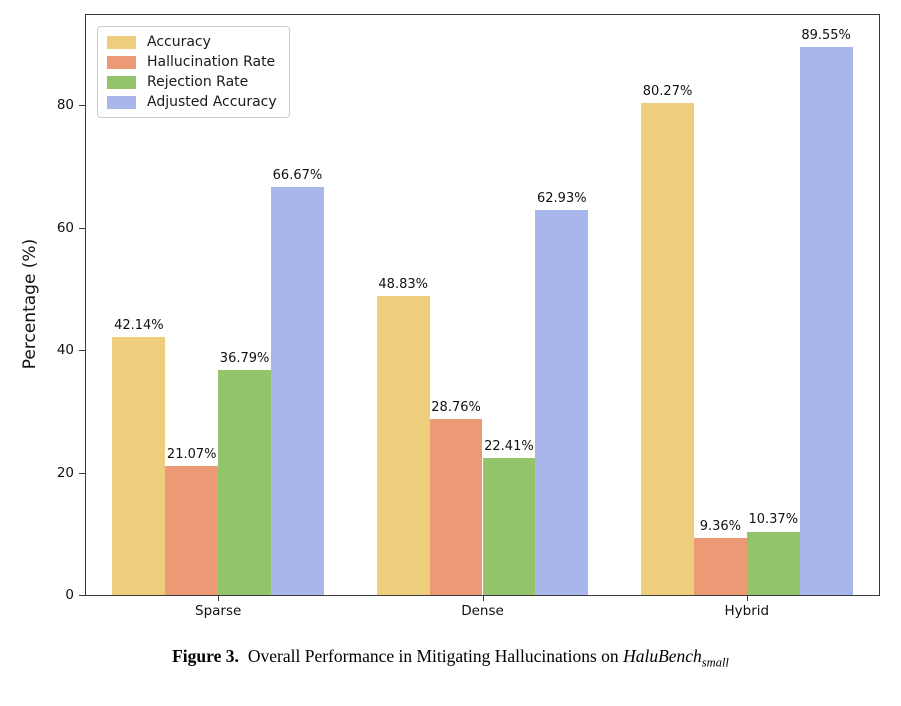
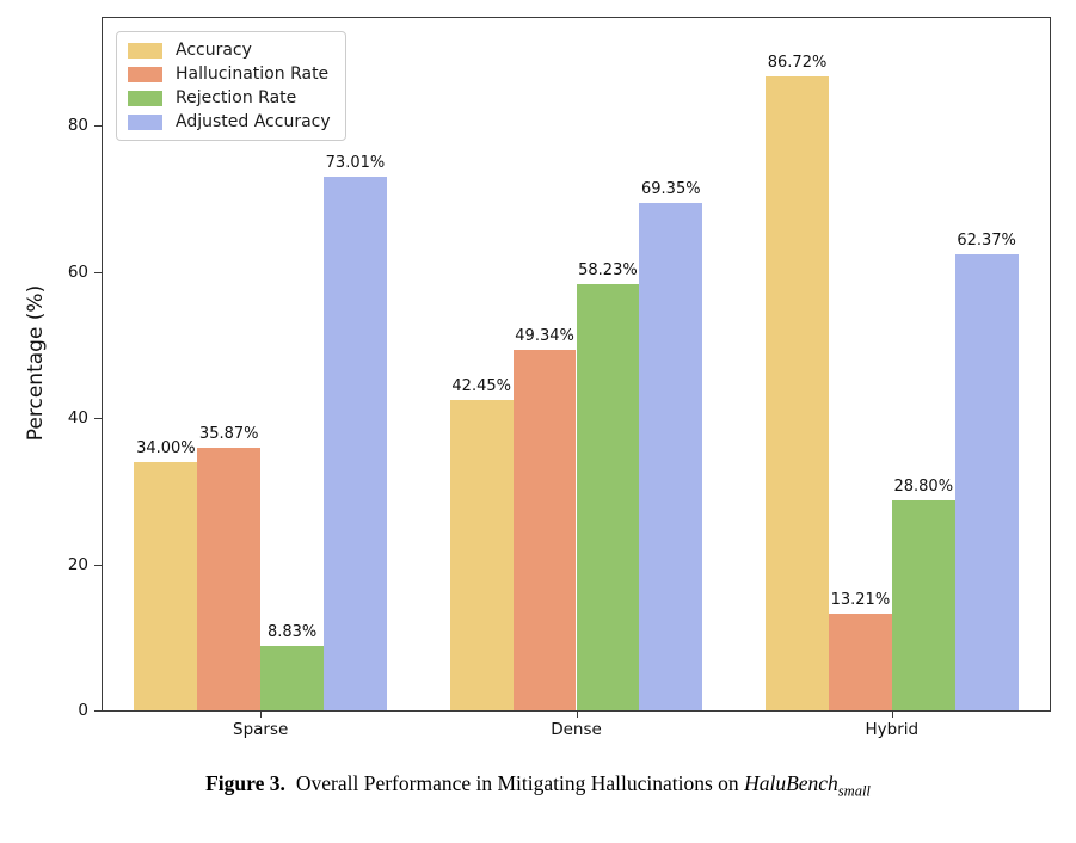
Accuracy/Sparse: 42.14% -> 34.00%
Hallucination Rate/Sparse: 21.07% -> 35.87%
Rejection Rate/Sparse: 36.79% -> 8.83%
Adjusted Accuracy/Sparse: 66.67% -> 73.01%
Accuracy/Dense: 48.83% -> 42.45%
Hallucination Rate/Dense: 28.76% -> 49.34%
Rejection Rate/Dense: 22.41% -> 58.23%
Adjusted Accuracy/Dense: 62.93% -> 69.35%
Accuracy/Hybrid: 80.27% -> 86.72%
Hallucination Rate/Hybrid: 9.36% -> 13.21%
Rejection Rate/Hybrid: 10.37% -> 28.80%
Adjusted Accuracy/Hybrid: 89.55% -> 62.37%
